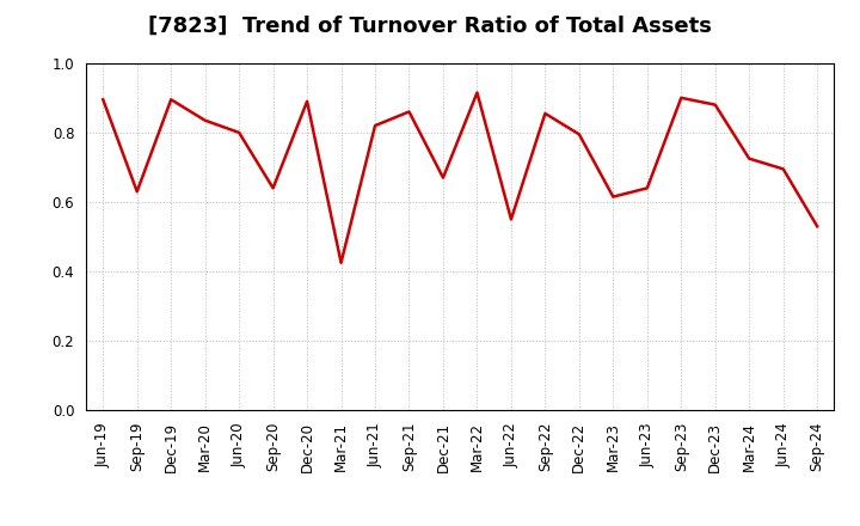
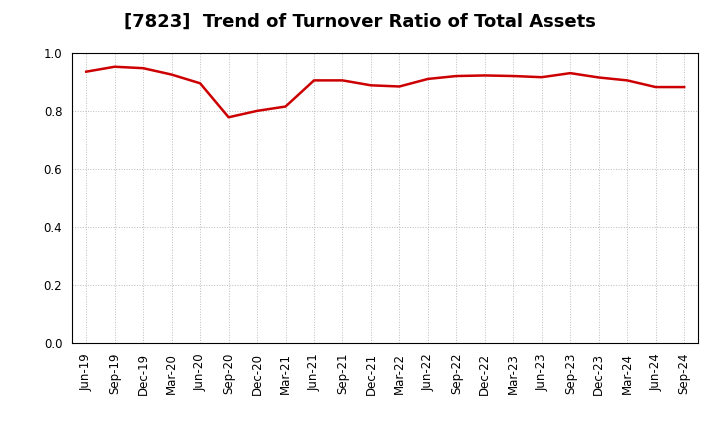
Jun-19: 0.895 -> 0.935
Sep-19: 0.630 -> 0.952
Dec-19: 0.895 -> 0.947
Mar-20: 0.835 -> 0.925
Jun-20: 0.800 -> 0.895
Sep-20: 0.640 -> 0.778
Dec-20: 0.890 -> 0.800
Mar-21: 0.425 -> 0.815
Jun-21: 0.820 -> 0.905
Sep-21: 0.860 -> 0.905
Dec-21: 0.670 -> 0.888
Mar-22: 0.915 -> 0.884
Jun-22: 0.550 -> 0.910
Sep-22: 0.855 -> 0.920
Dec-22: 0.795 -> 0.922
Mar-23: 0.615 -> 0.920
Jun-23: 0.640 -> 0.916
Sep-23: 0.900 -> 0.930
Dec-23: 0.880 -> 0.915
Mar-24: 0.725 -> 0.905
Jun-24: 0.695 -> 0.882
Sep-24: 0.530 -> 0.882
